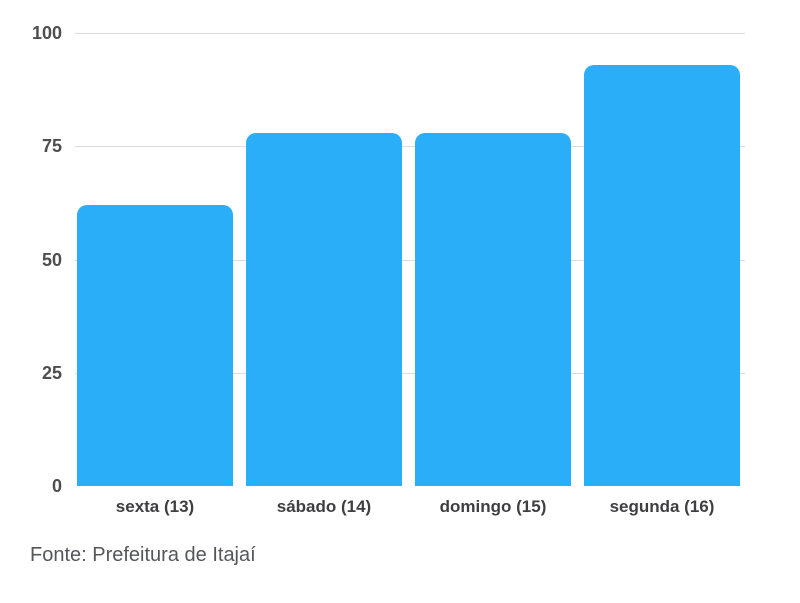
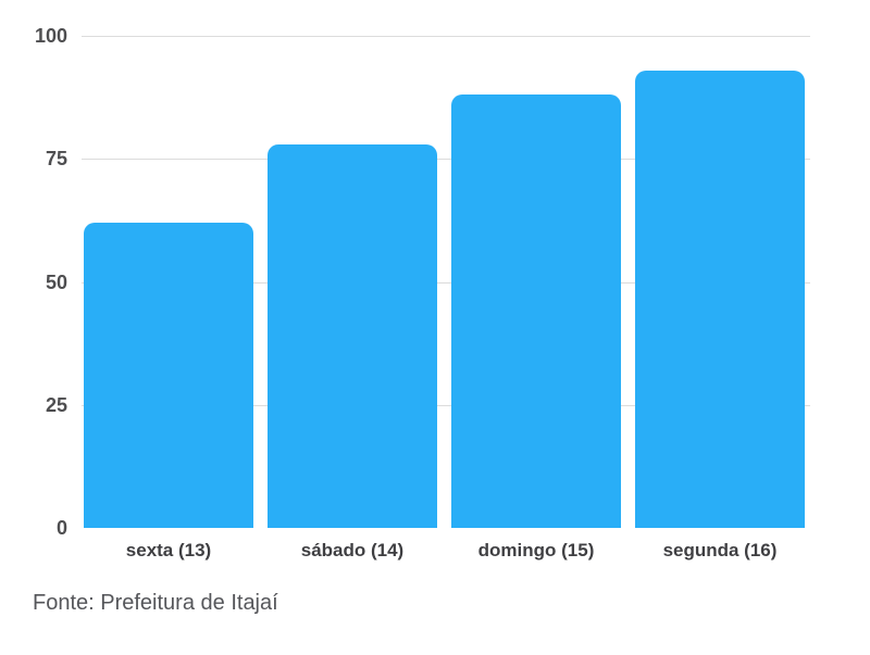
domingo (15): 78 -> 88
